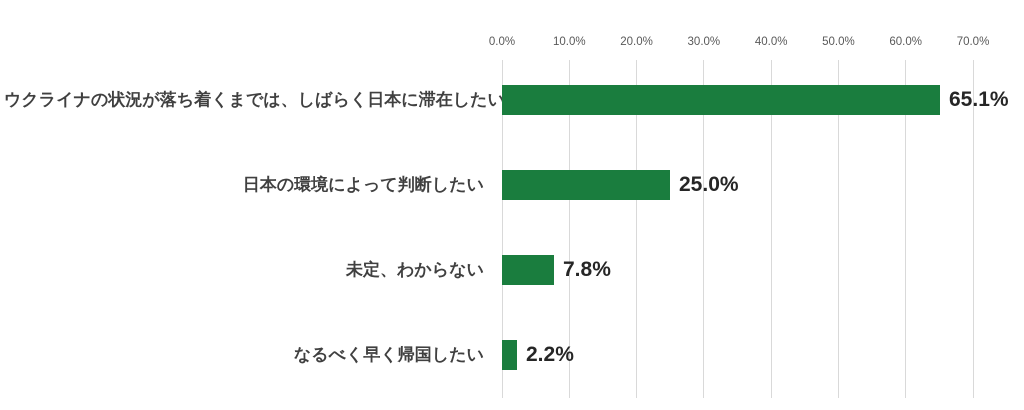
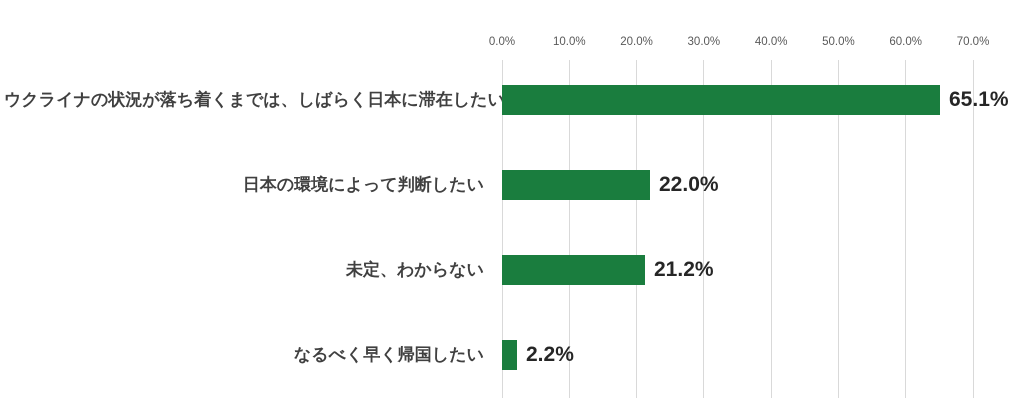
日本の環境によって判断したい: 25.0% -> 22.0%
未定、わからない: 7.8% -> 21.2%
